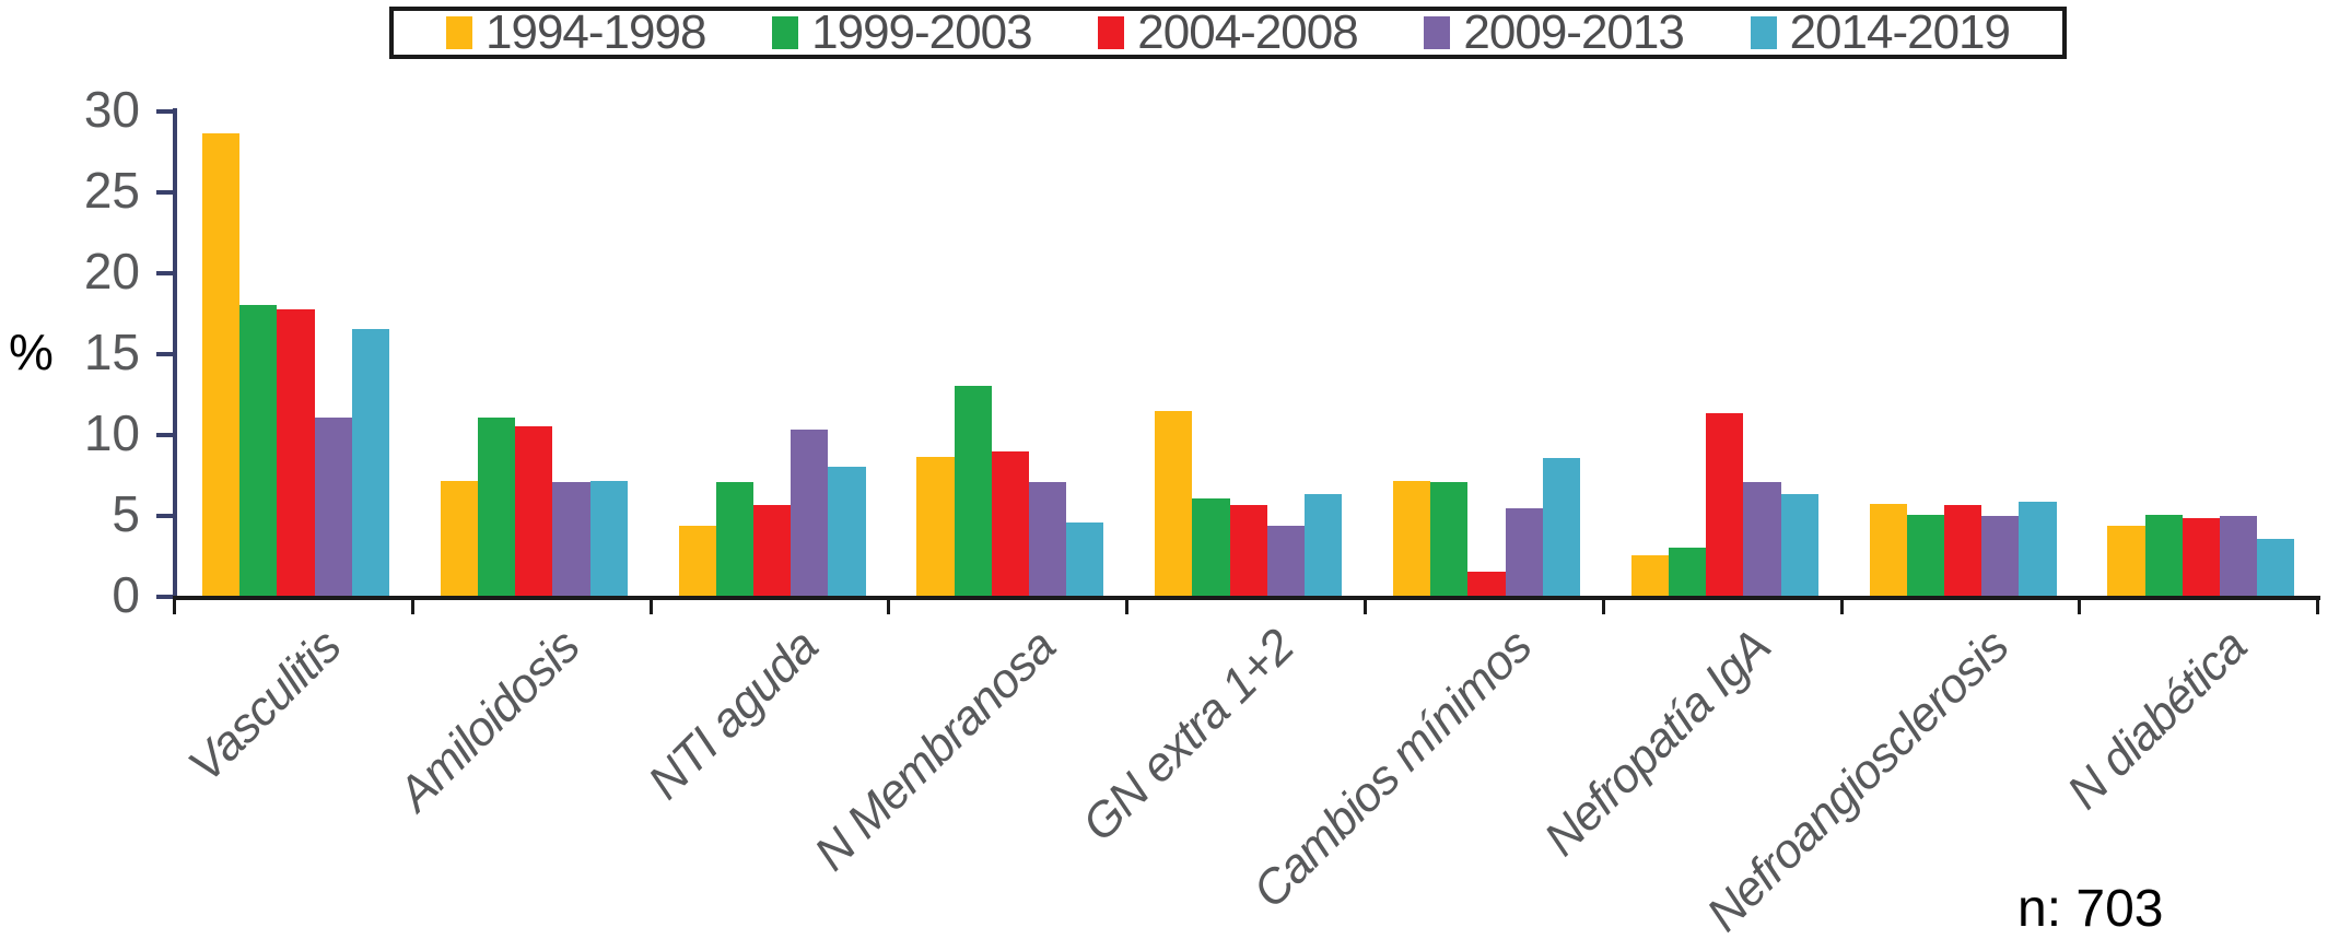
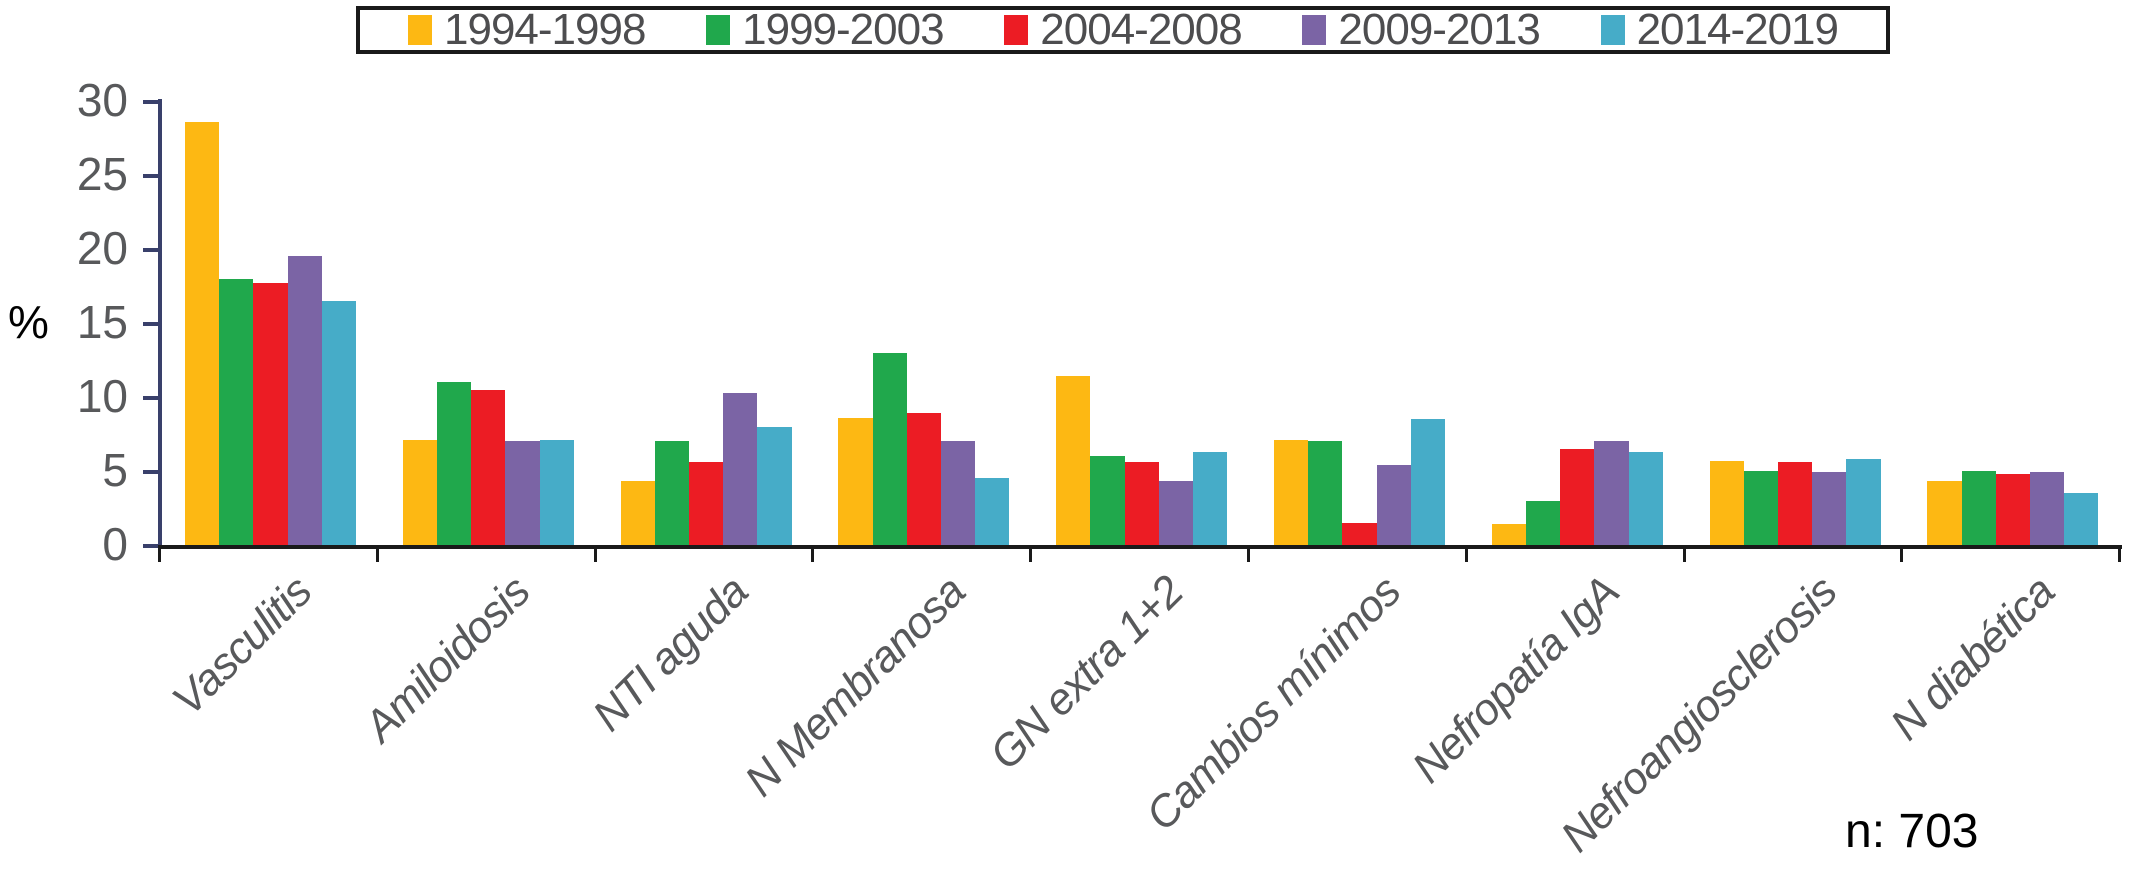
2009-2013/Vasculitis: 11.0 -> 19.5
1994-1998/Nefropatía IgA: 2.5 -> 1.4
2004-2008/Nefropatía IgA: 11.3 -> 6.5
